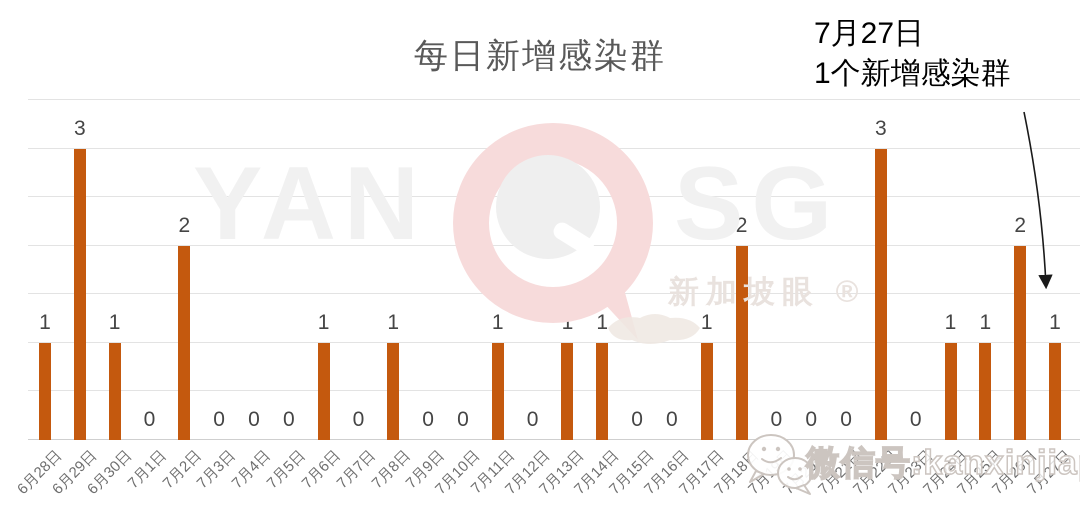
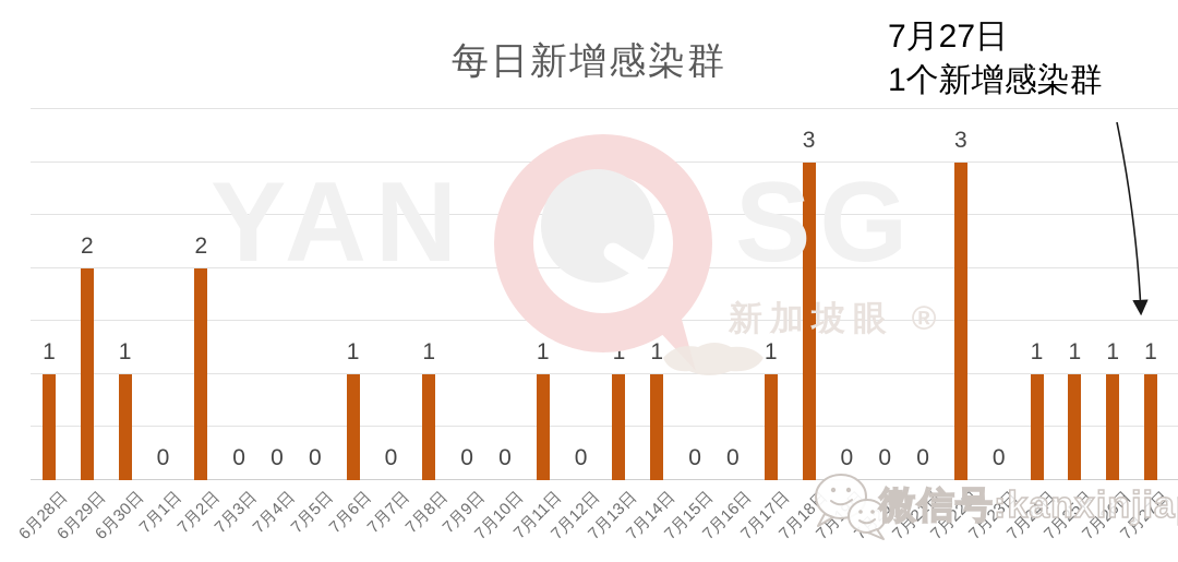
6月29日: 3 -> 2
7月18日: 2 -> 3
7月26日: 2 -> 1
